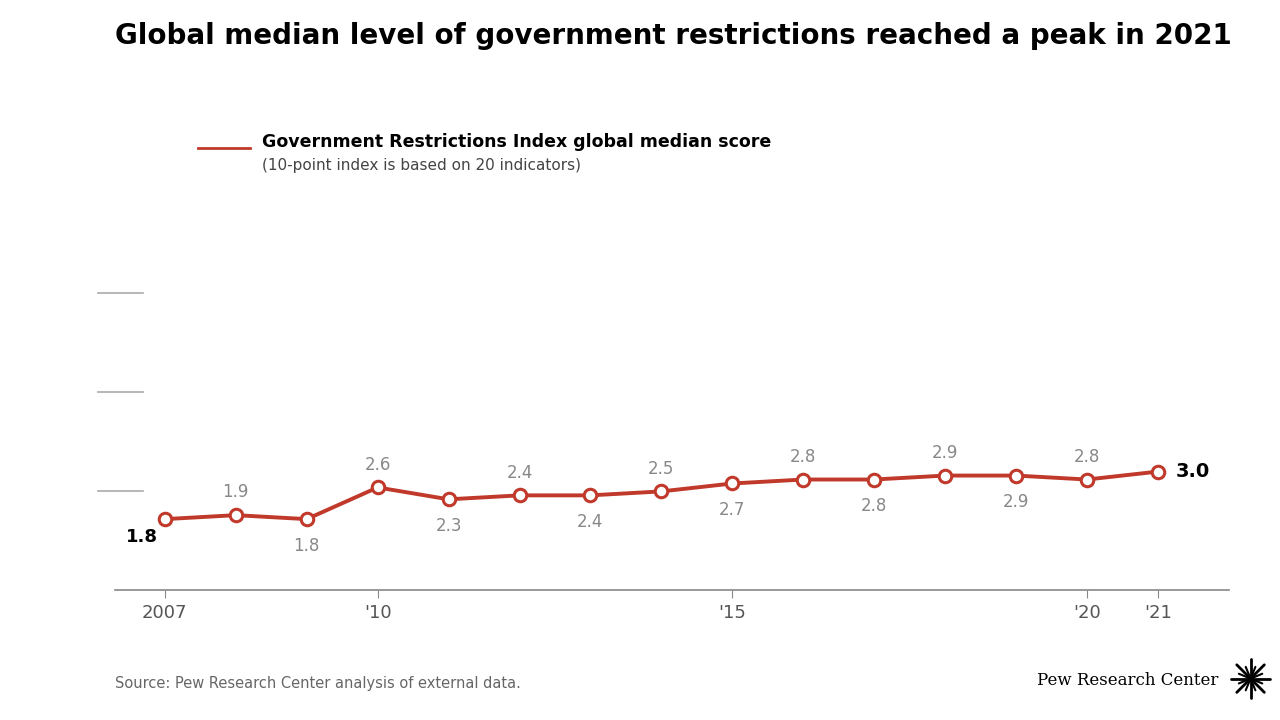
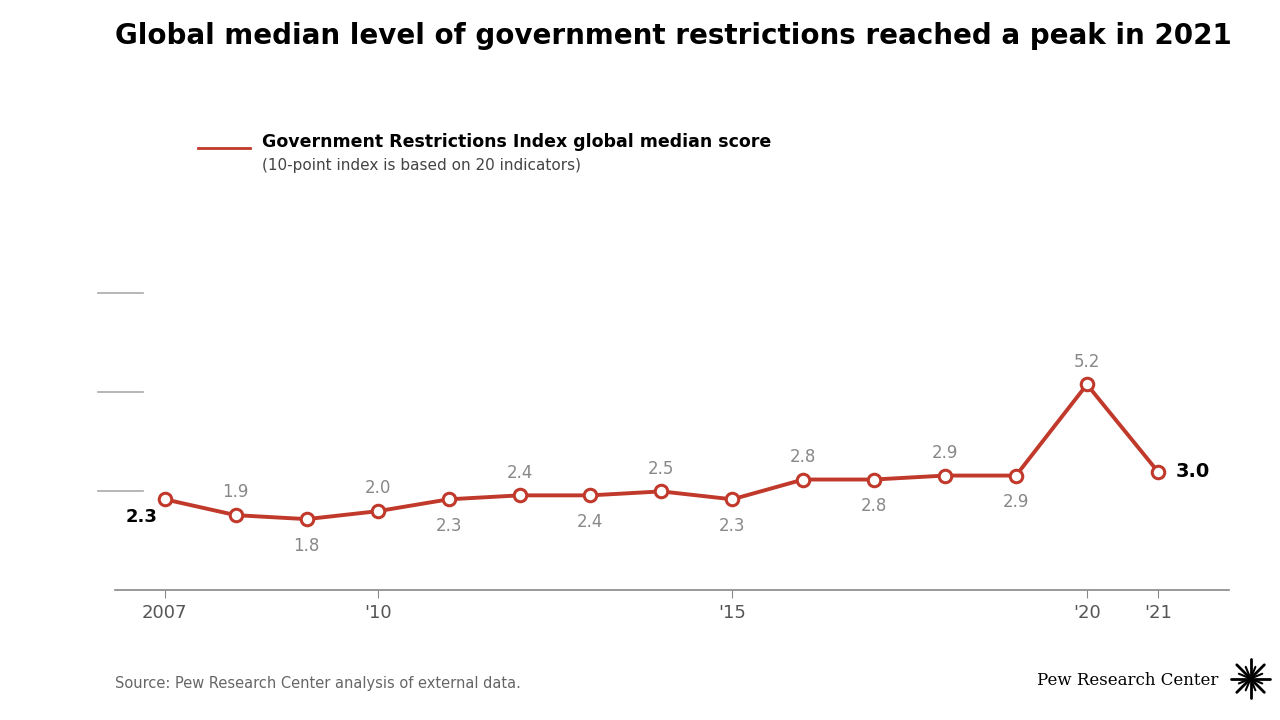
2007: 1.8 -> 2.3
'10: 2.6 -> 2.0
'15: 2.7 -> 2.3
'20: 2.8 -> 5.2
